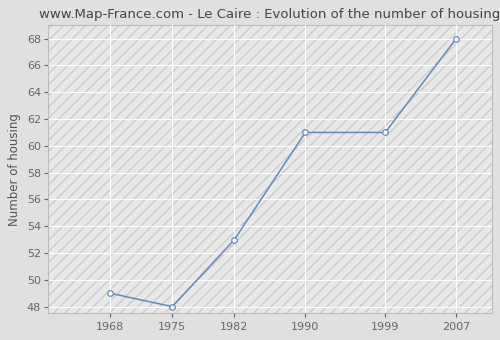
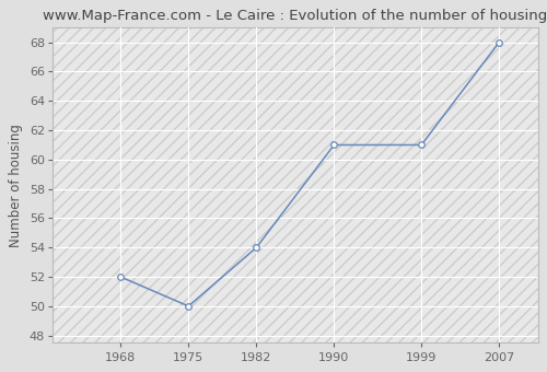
1968: 49 -> 52
1975: 48 -> 50
1982: 53 -> 54
